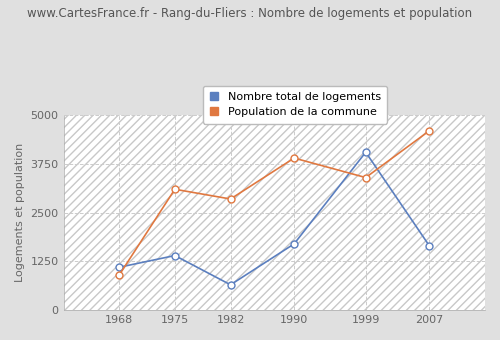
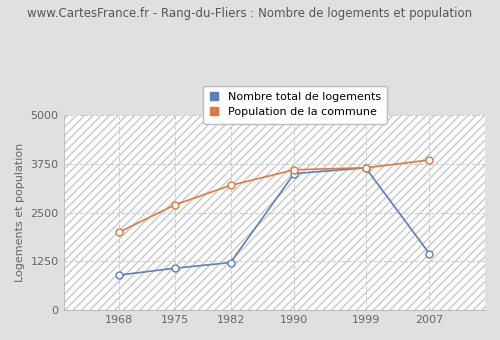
Nombre total de logements/1968: 1100 -> 900
Population de la commune/1968: 900 -> 2000
Nombre total de logements/1975: 1400 -> 1080
Population de la commune/1975: 3100 -> 2700
Nombre total de logements/1982: 650 -> 1220
Population de la commune/1982: 2850 -> 3200
Nombre total de logements/1990: 1700 -> 3500
Population de la commune/1990: 3900 -> 3600
Nombre total de logements/1999: 4050 -> 3650
Population de la commune/1999: 3400 -> 3650
Nombre total de logements/2007: 1650 -> 1450
Population de la commune/2007: 4600 -> 3850
